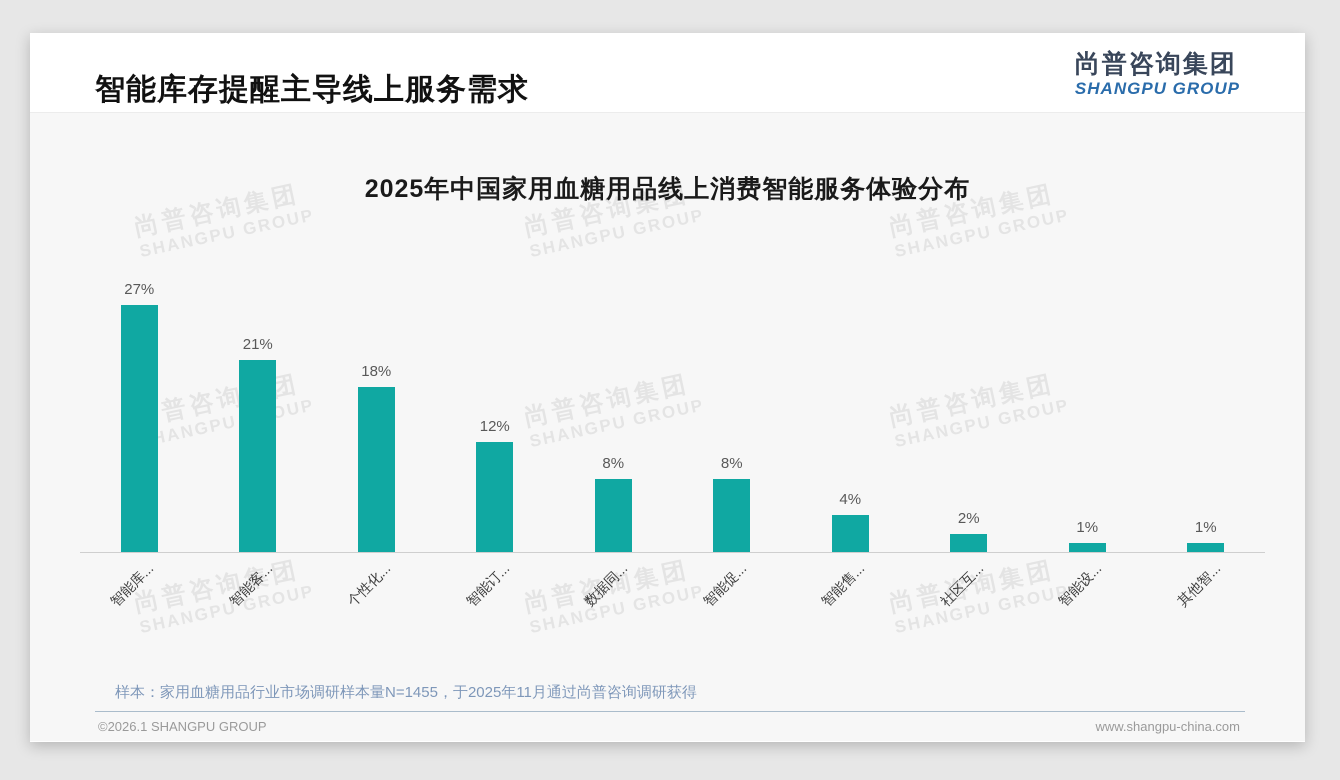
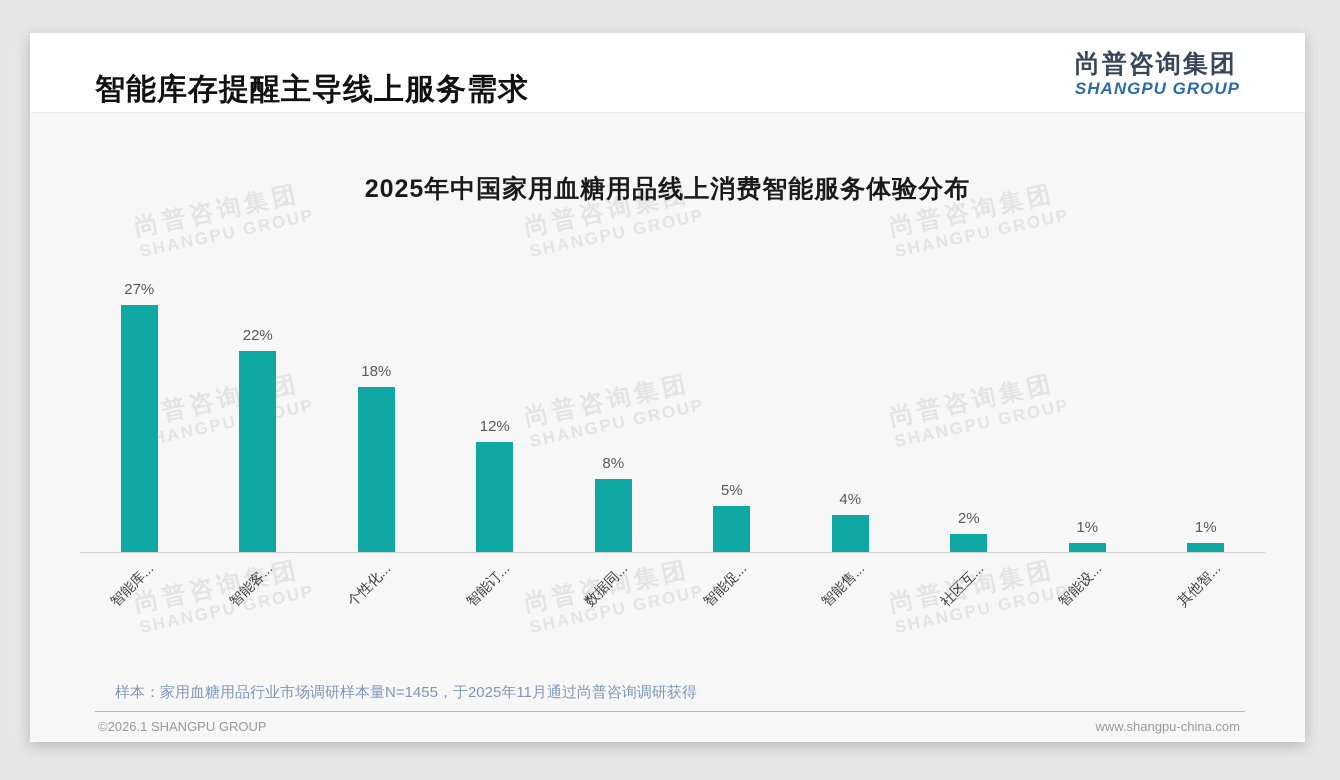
智能客...: 21% -> 22%
智能促...: 8% -> 5%
